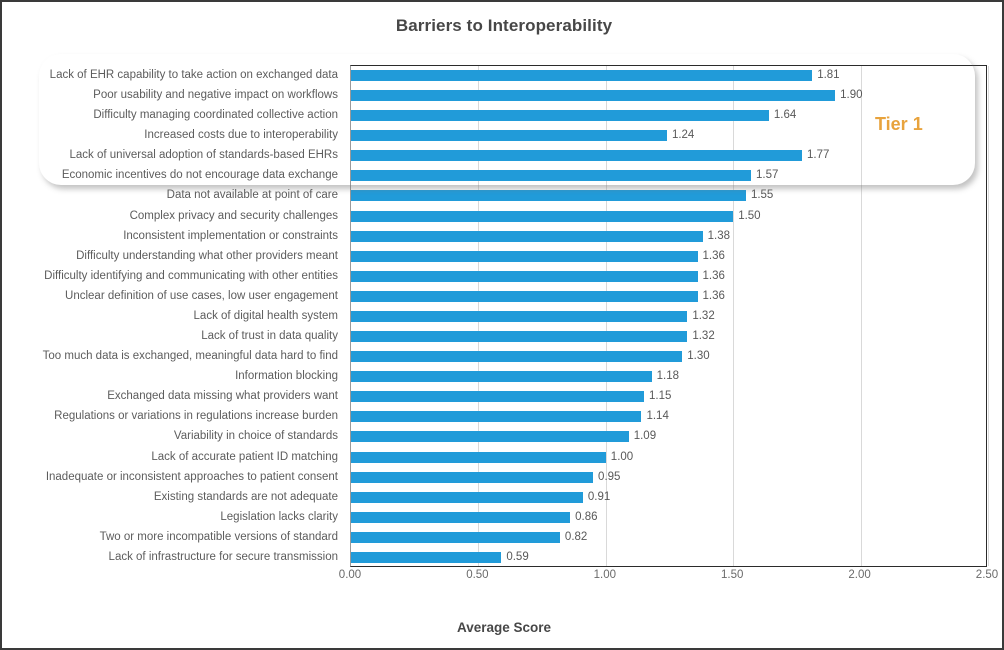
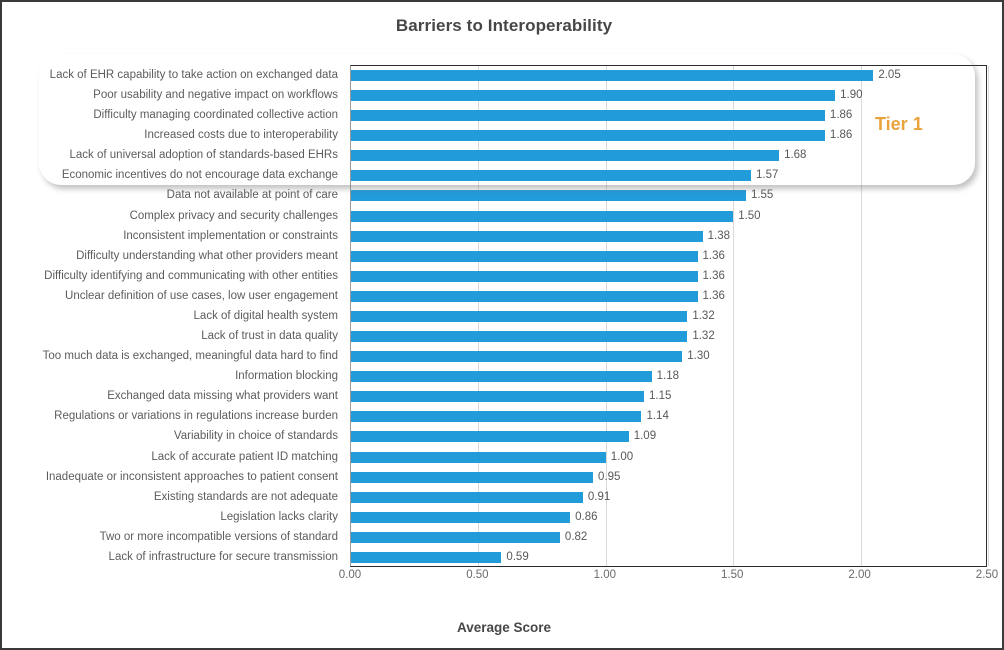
Lack of EHR capability to take action on exchanged data: 1.81 -> 2.05
Difficulty managing coordinated collective action: 1.64 -> 1.86
Increased costs due to interoperability: 1.24 -> 1.86
Lack of universal adoption of standards-based EHRs: 1.77 -> 1.68
